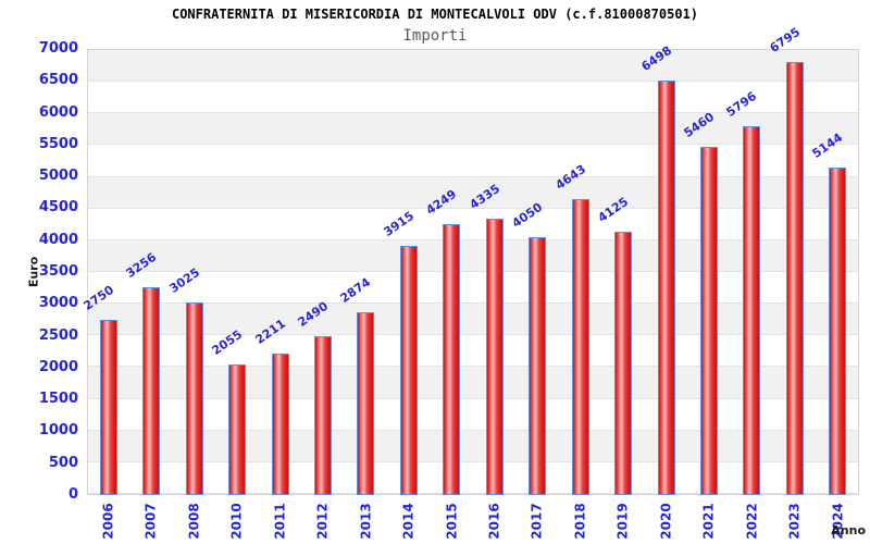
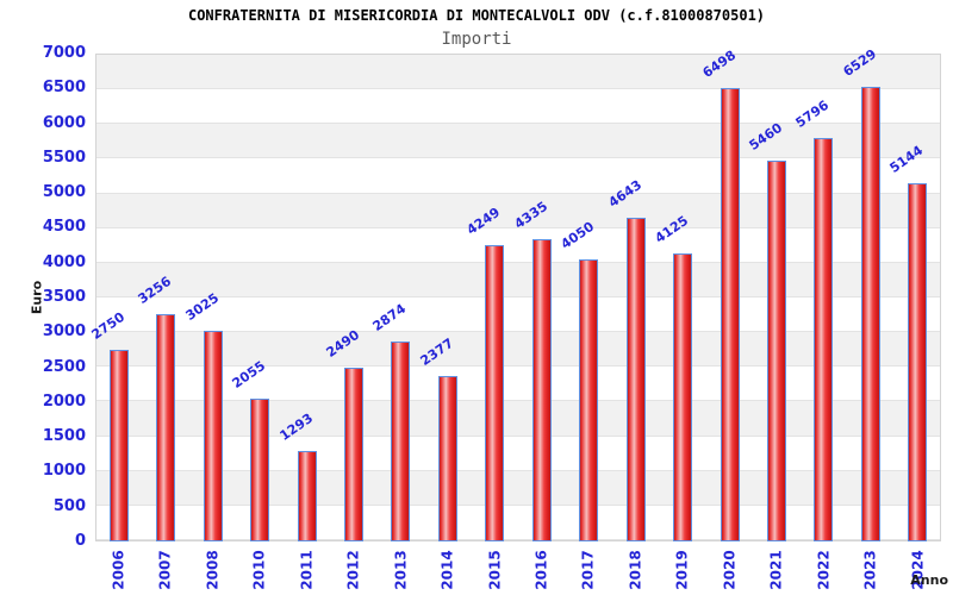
2011: 2211 -> 1293
2014: 3915 -> 2377
2023: 6795 -> 6529
